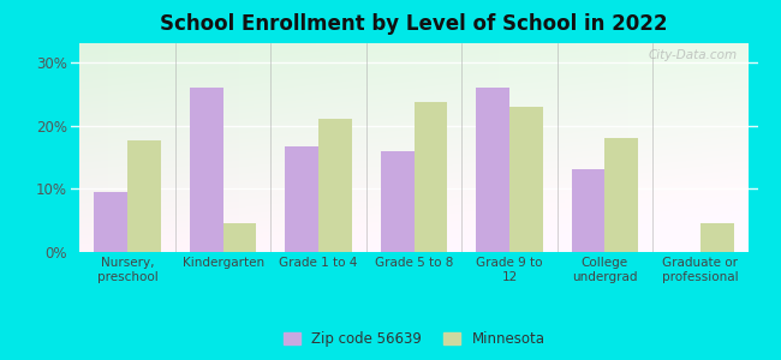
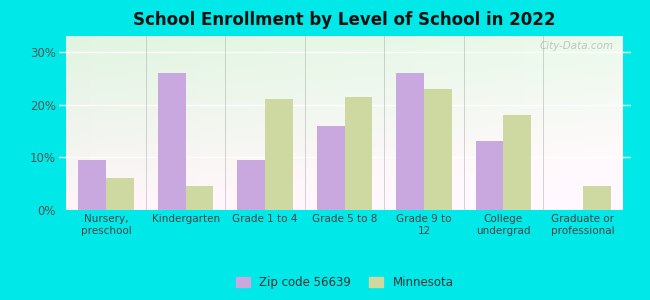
Minnesota/Nursery, preschool: 17.6% -> 6.0%
Zip code 56639/Grade 1 to 4: 16.6% -> 9.5%
Minnesota/Grade 5 to 8: 23.8% -> 21.5%
